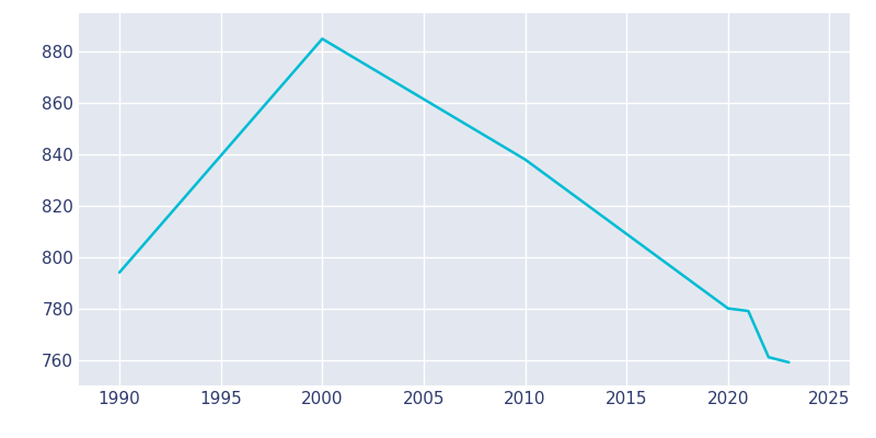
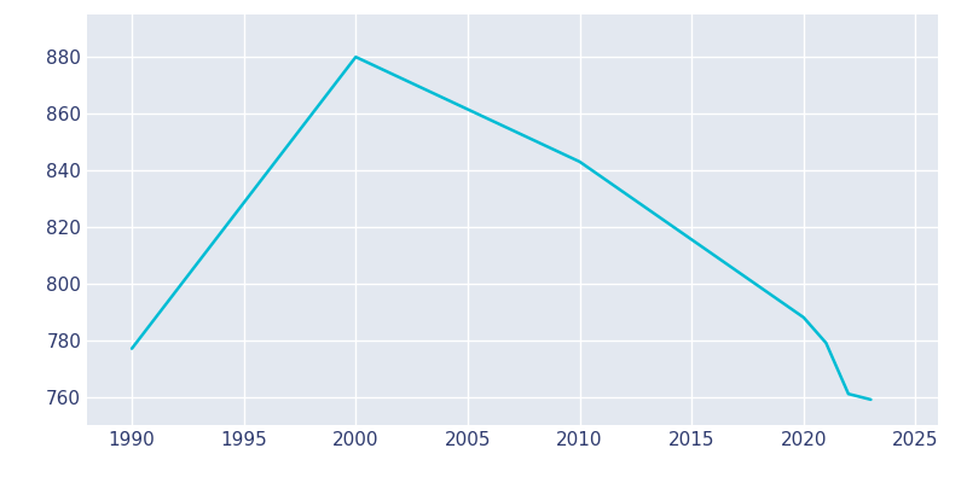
1990: 794 -> 777
2000: 885 -> 880
2010: 838 -> 843
2020: 780 -> 788
